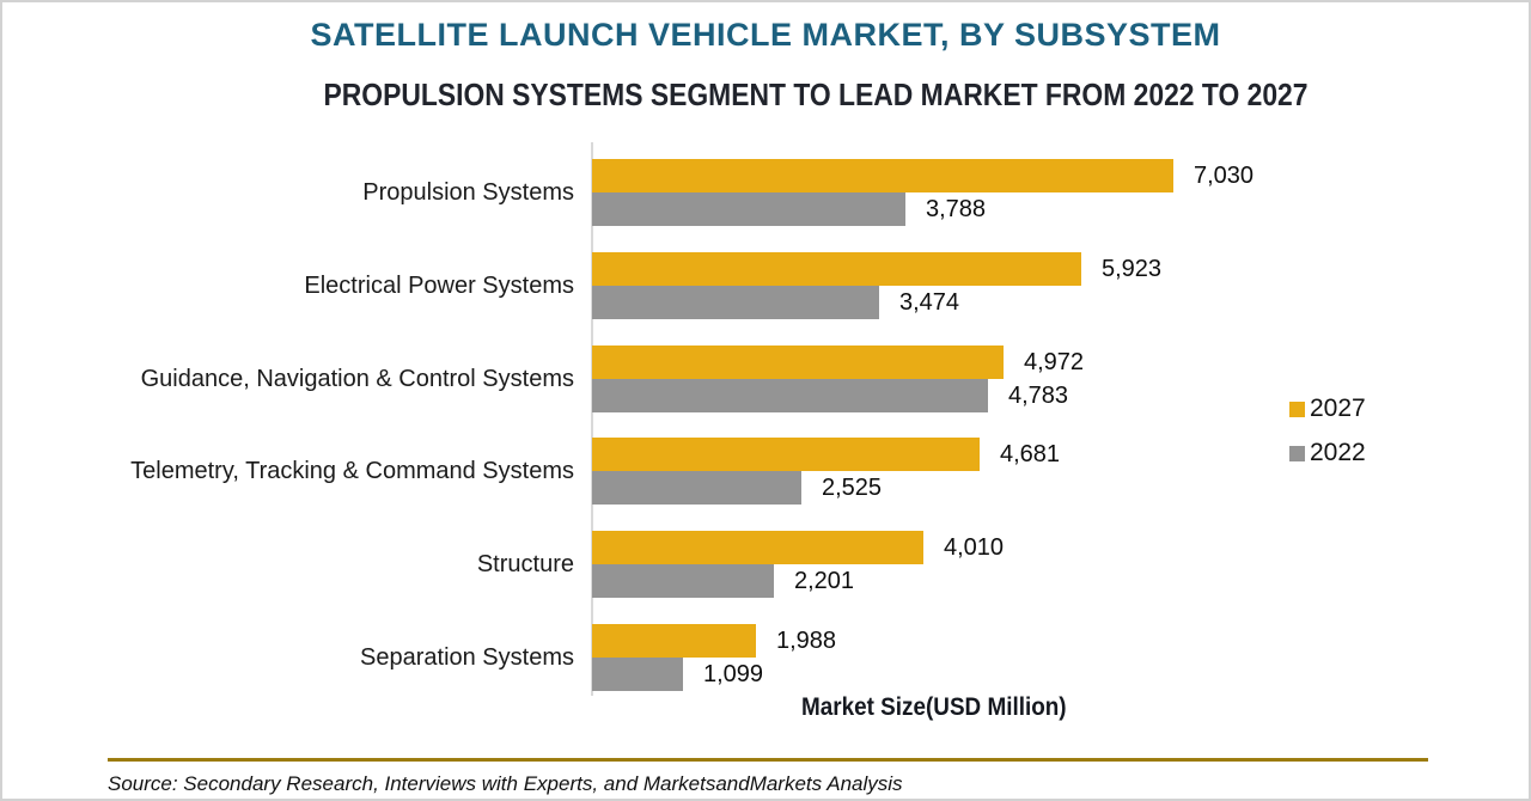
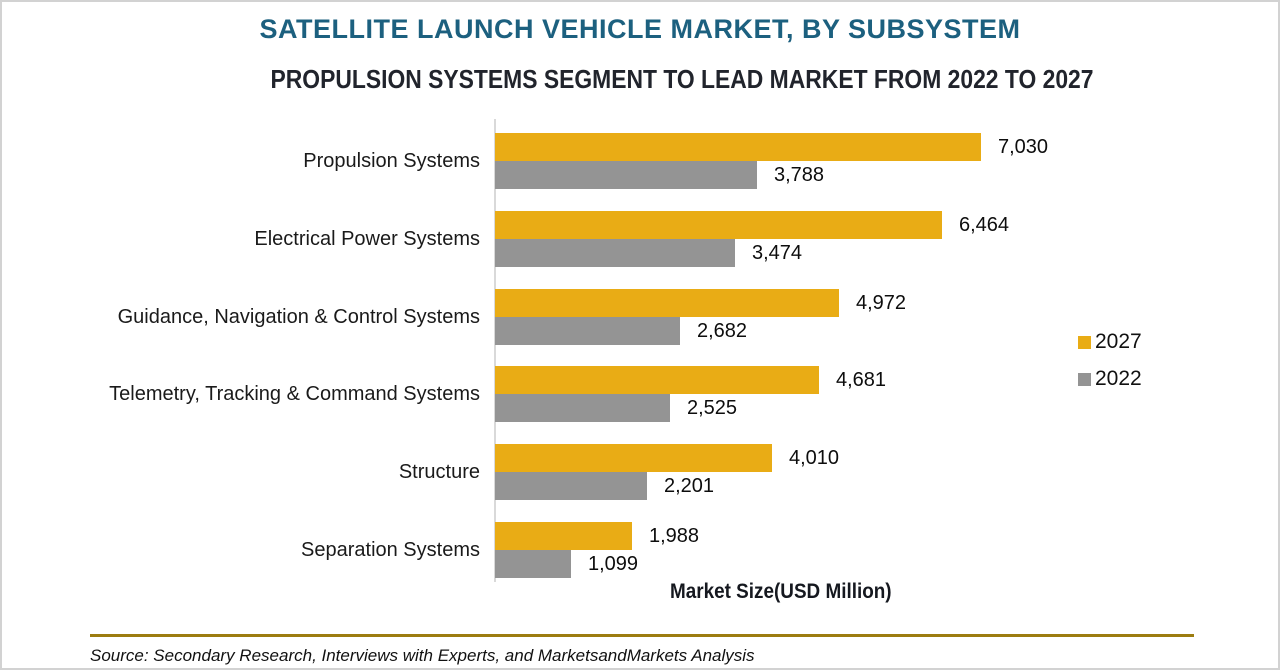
2027/Electrical Power Systems: 5,923 -> 6,464
2022/Guidance, Navigation & Control Systems: 4,783 -> 2,682
